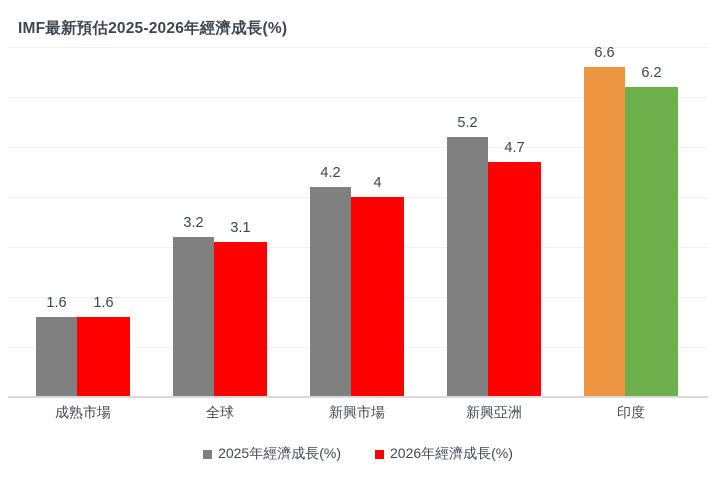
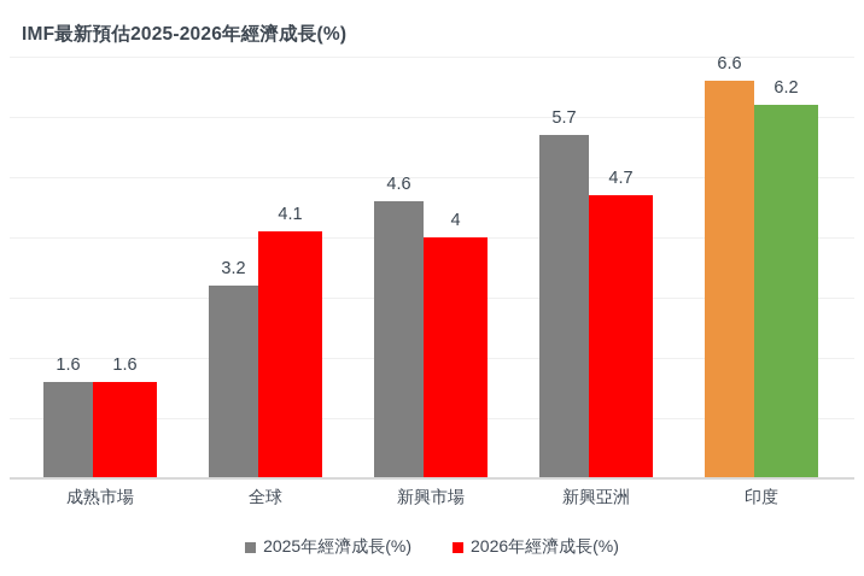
2026年經濟成長(%)/全球: 3.1 -> 4.1
2025年經濟成長(%)/新興市場: 4.2 -> 4.6
2025年經濟成長(%)/新興亞洲: 5.2 -> 5.7
